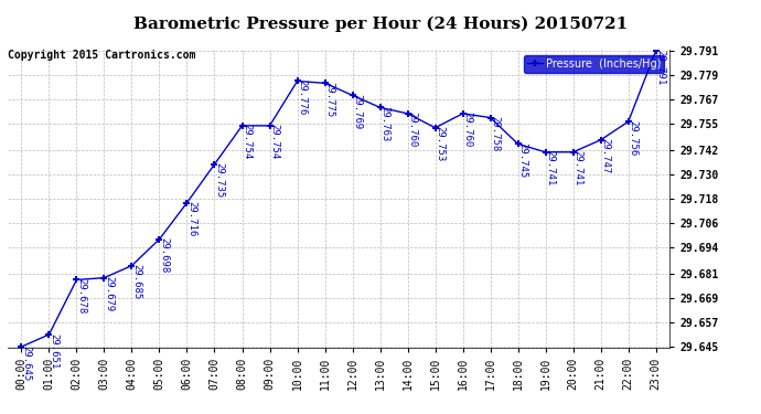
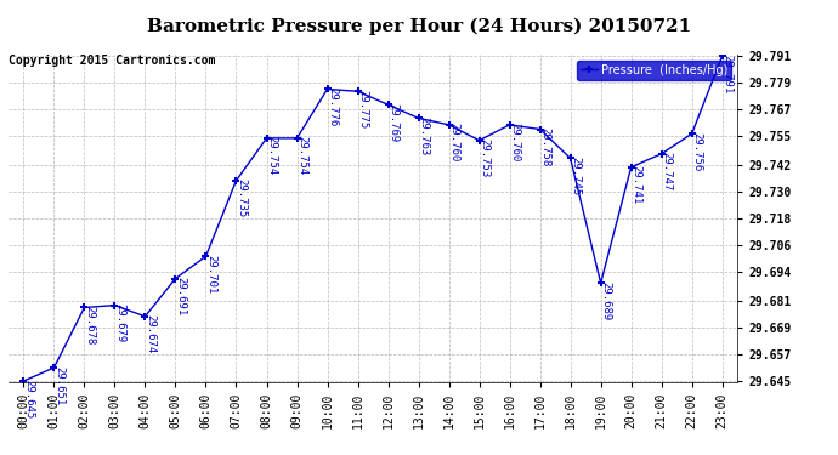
04:00: 29.685 -> 29.674
05:00: 29.698 -> 29.691
06:00: 29.716 -> 29.701
19:00: 29.741 -> 29.689
